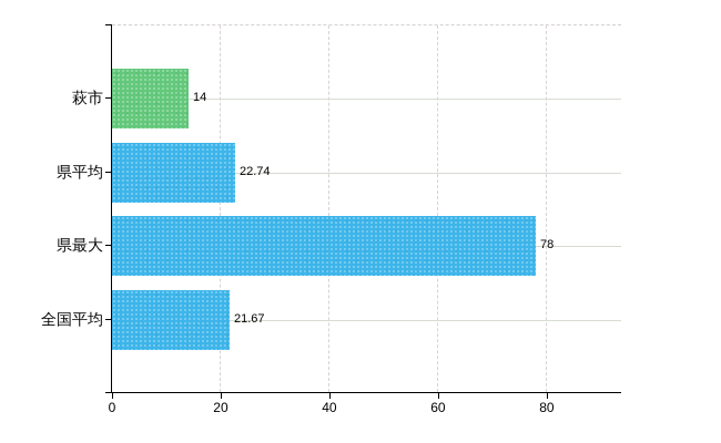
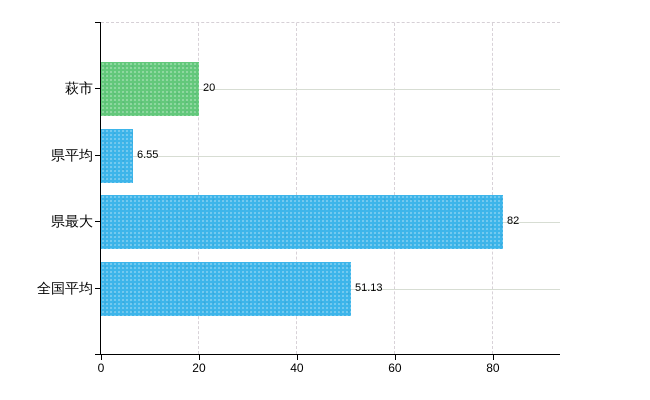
萩市: 14 -> 20
県平均: 22.74 -> 6.55
県最大: 78 -> 82
全国平均: 21.67 -> 51.13
